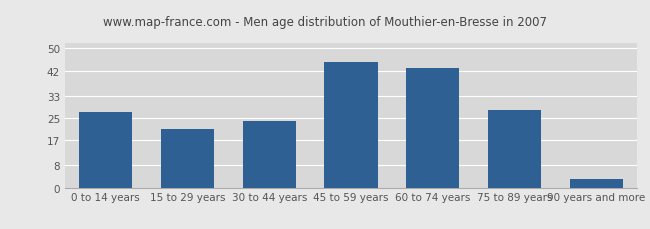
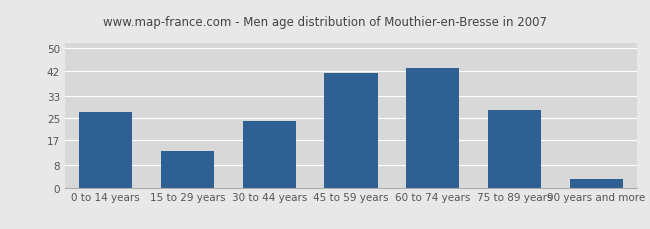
15 to 29 years: 21 -> 13
45 to 59 years: 45 -> 41
